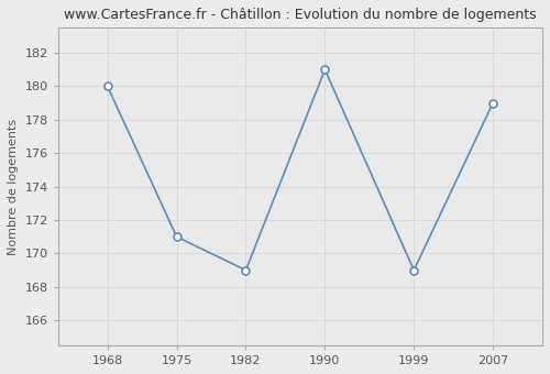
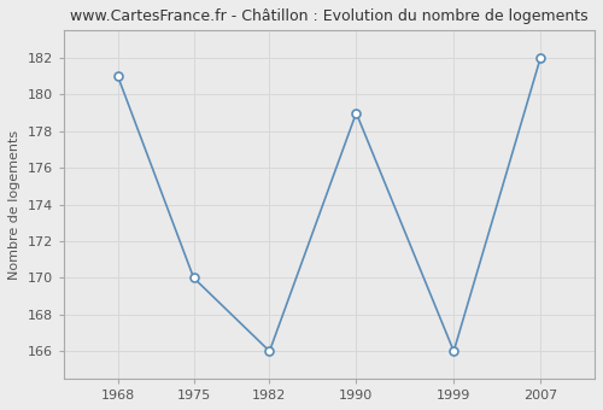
1968: 180 -> 181
1975: 171 -> 170
1982: 169 -> 166
1990: 181 -> 179
1999: 169 -> 166
2007: 179 -> 182
